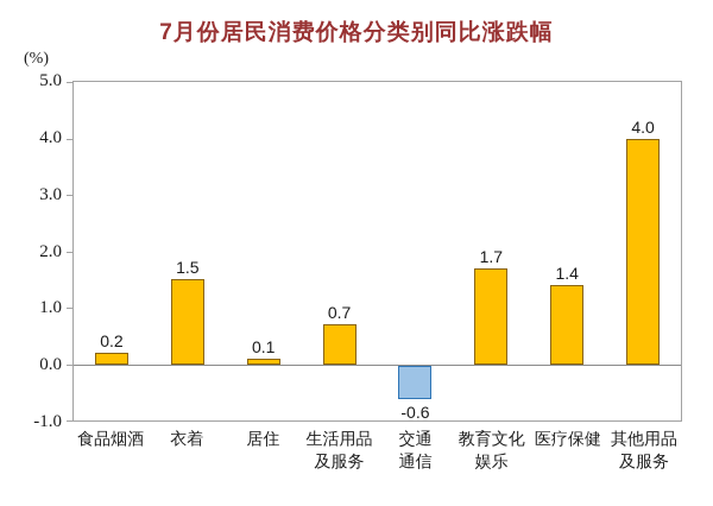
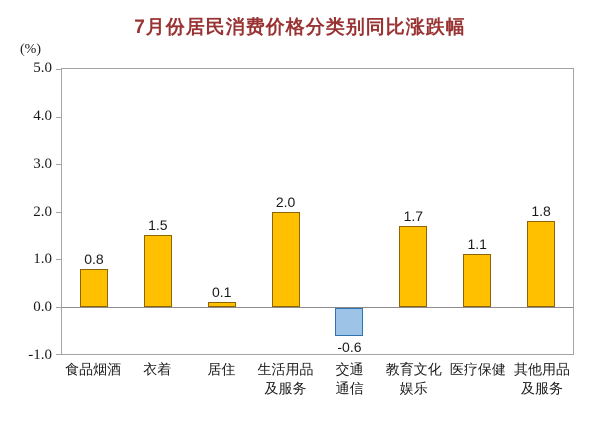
食品烟酒: 0.2 -> 0.8
生活用品 及服务: 0.7 -> 2.0
医疗保健: 1.4 -> 1.1
其他用品 及服务: 4.0 -> 1.8
